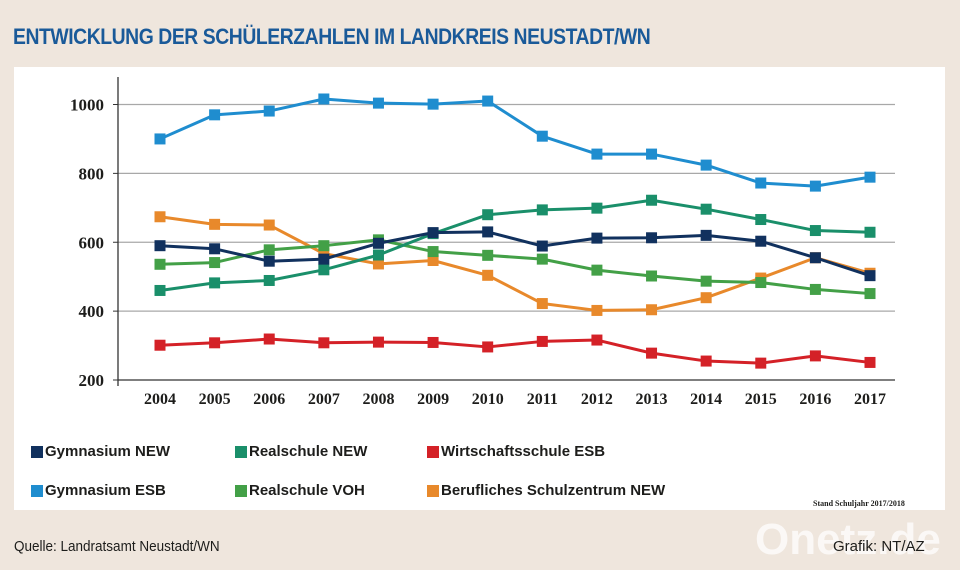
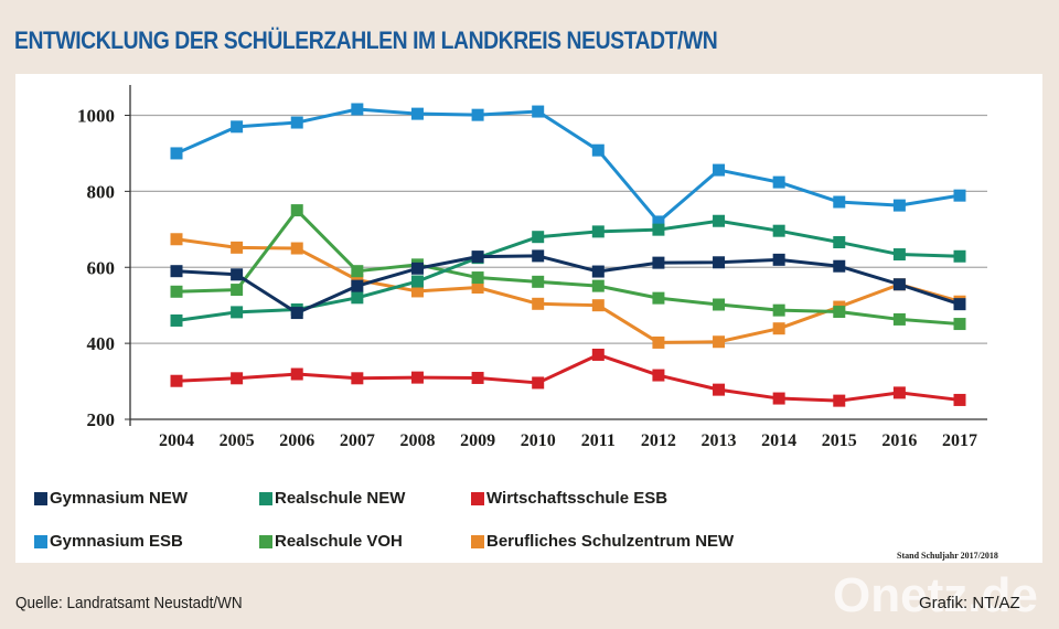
Gymnasium NEW/2006: 540 -> 480
Realschule VOH/2006: 580 -> 750
Wirtschaftsschule ESB/2011: 310 -> 370
Berufliches Schulzentrum NEW/2011: 420 -> 500
Gymnasium ESB/2012: 860 -> 720
